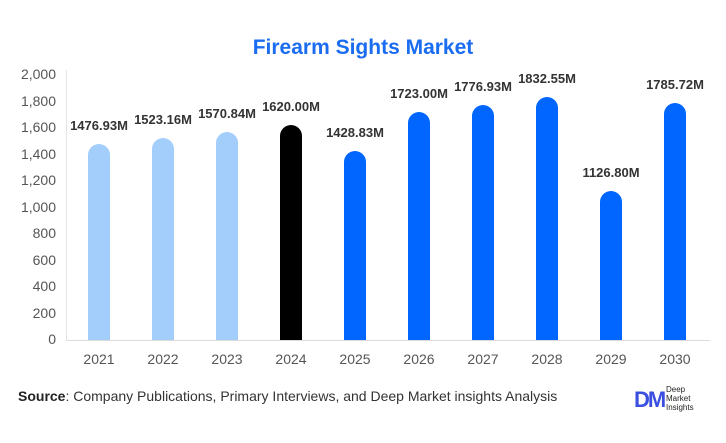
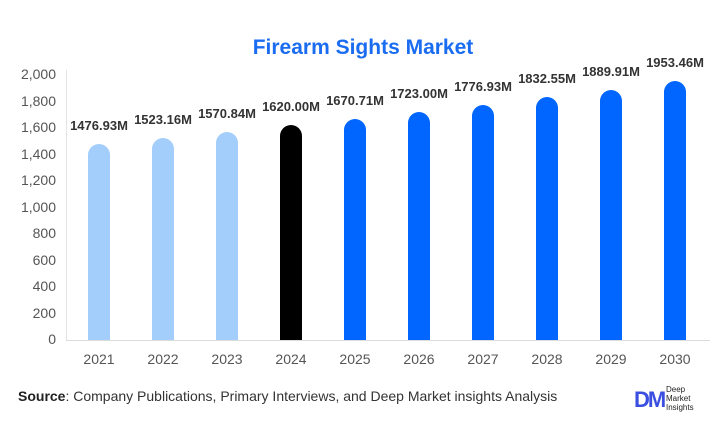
2025: 1428.83M -> 1670.71M
2029: 1126.80M -> 1889.91M
2030: 1785.72M -> 1953.46M
